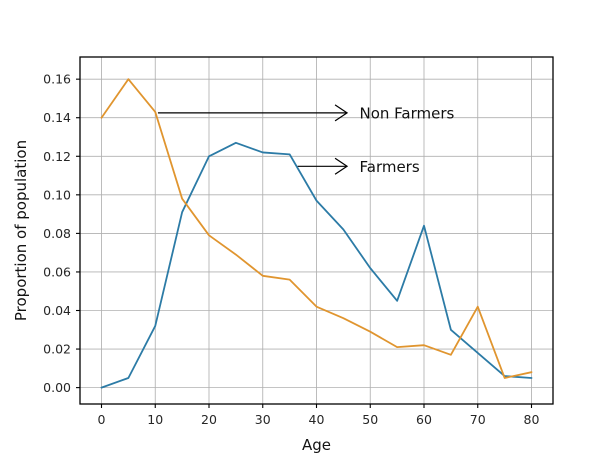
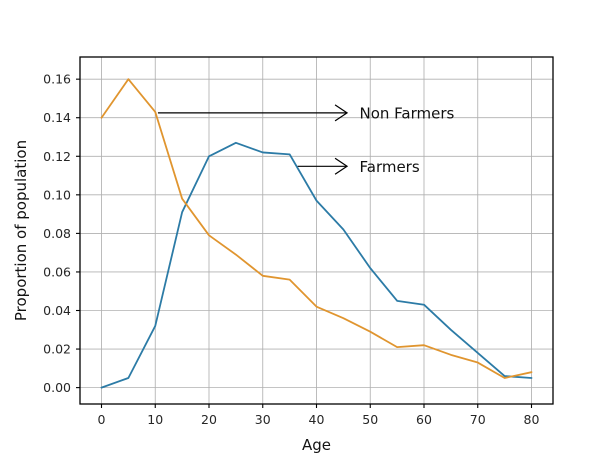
Farmers/60: 0.084 -> 0.043
Non Farmers/70: 0.042 -> 0.013
